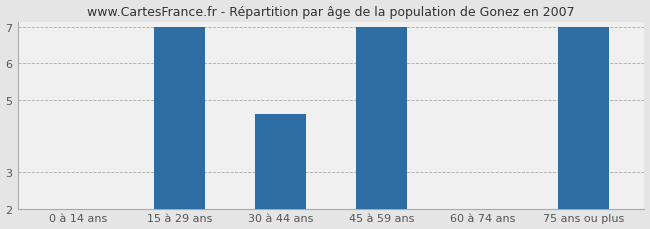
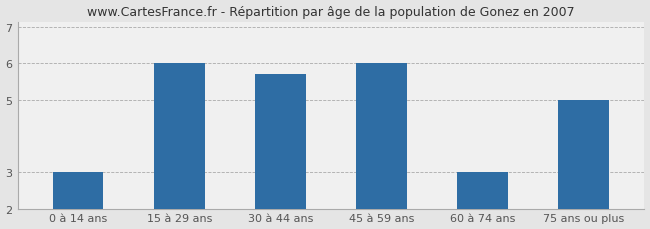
0 à 14 ans: 2.0 -> 3.0
15 à 29 ans: 7.0 -> 6.0
30 à 44 ans: 4.6 -> 5.7
45 à 59 ans: 7.0 -> 6.0
60 à 74 ans: 2.0 -> 3.0
75 ans ou plus: 7.0 -> 5.0
